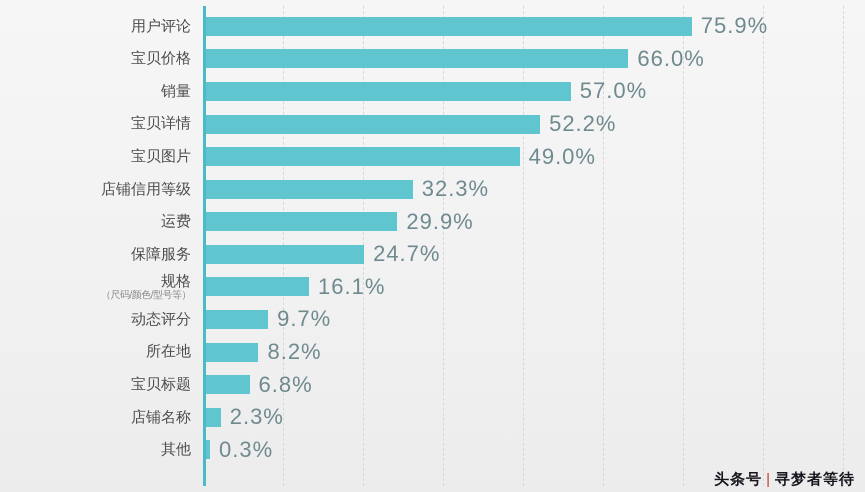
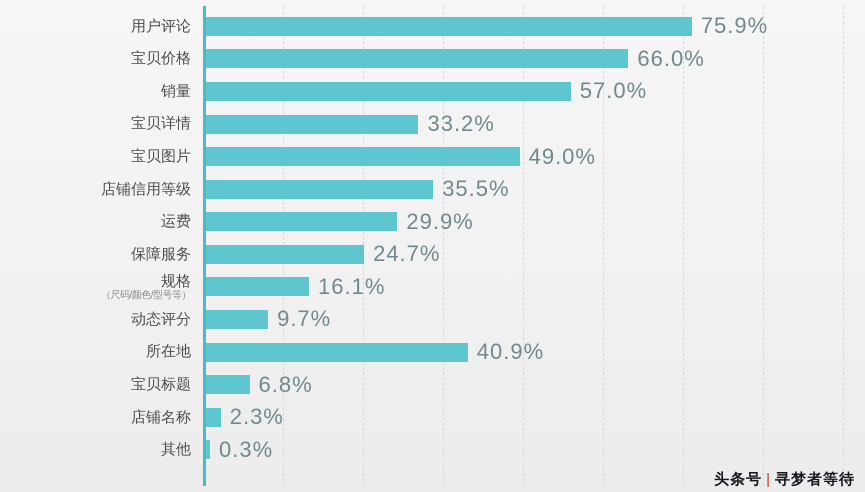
宝贝详情: 52.2% -> 33.2%
店铺信用等级: 32.3% -> 35.5%
所在地: 8.2% -> 40.9%
